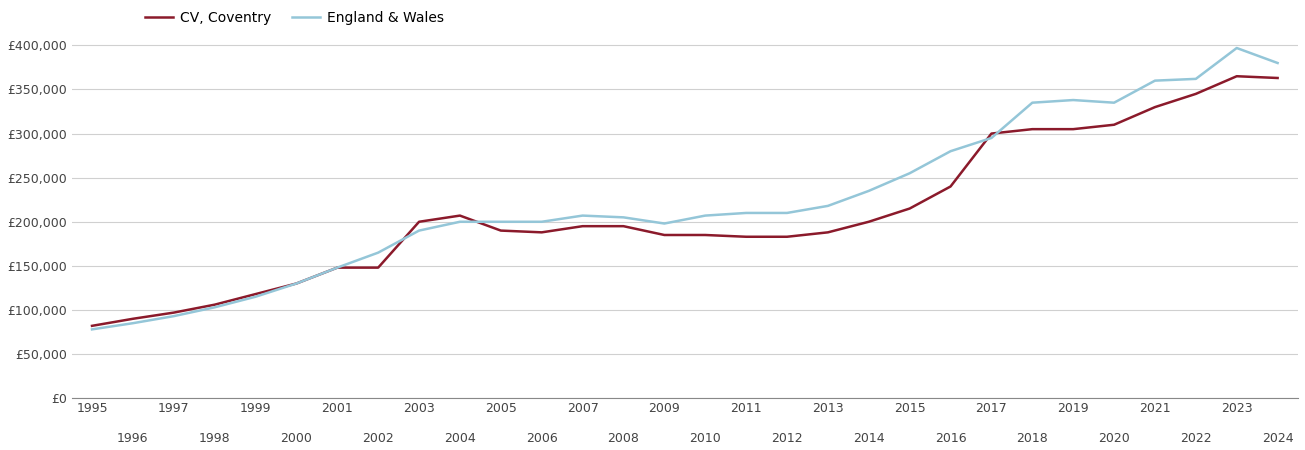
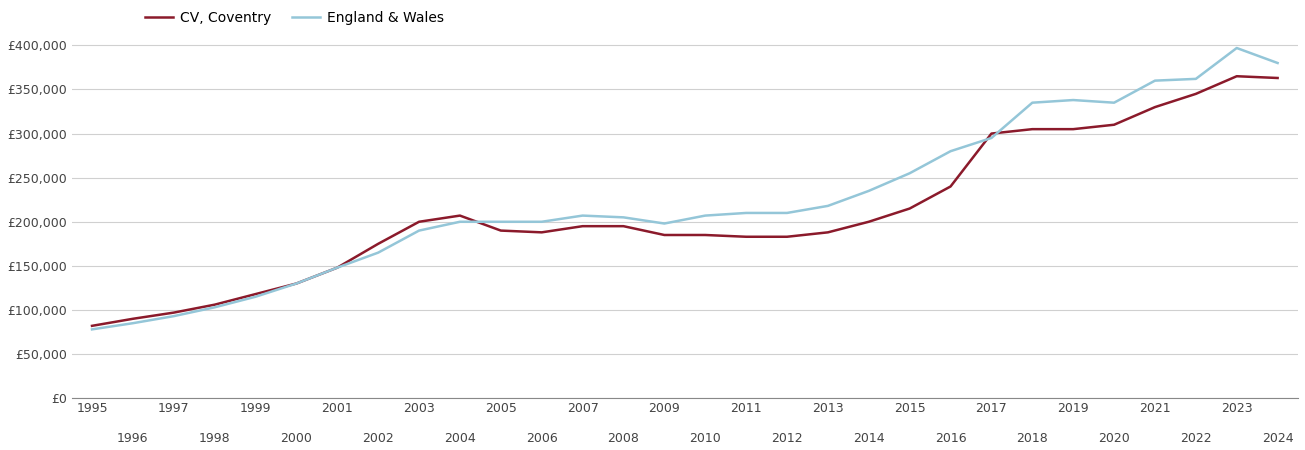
CV, Coventry/2002: £148,000 -> £175,000
